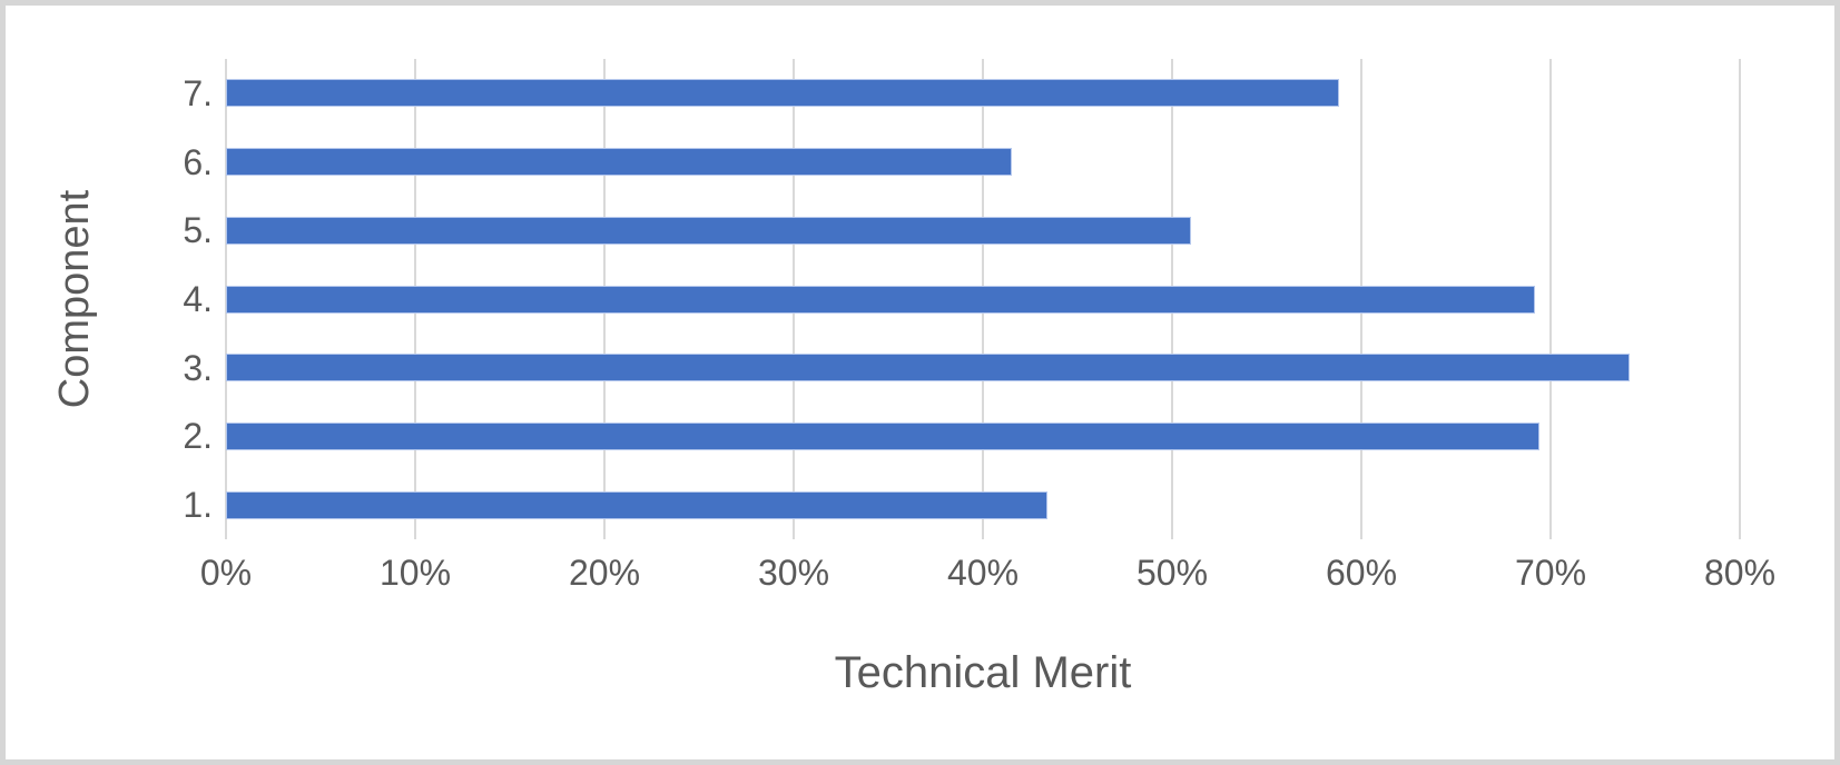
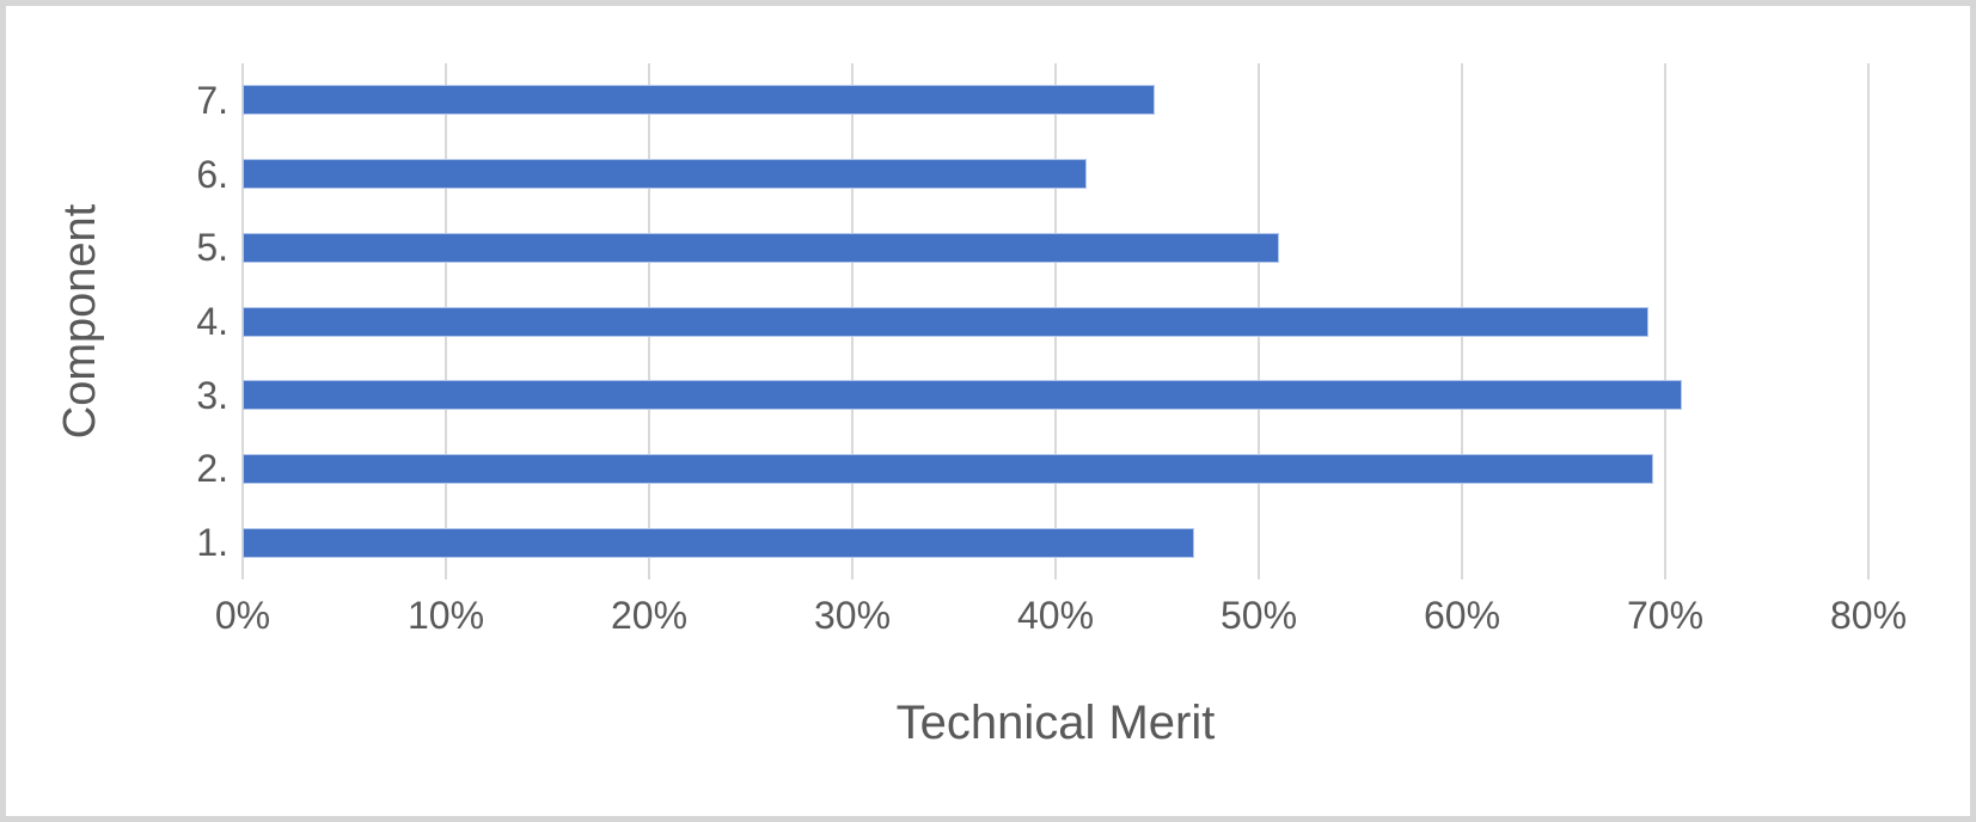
7.: 58.8% -> 44.9%
3.: 74.2% -> 70.8%
1.: 43.4% -> 46.8%
